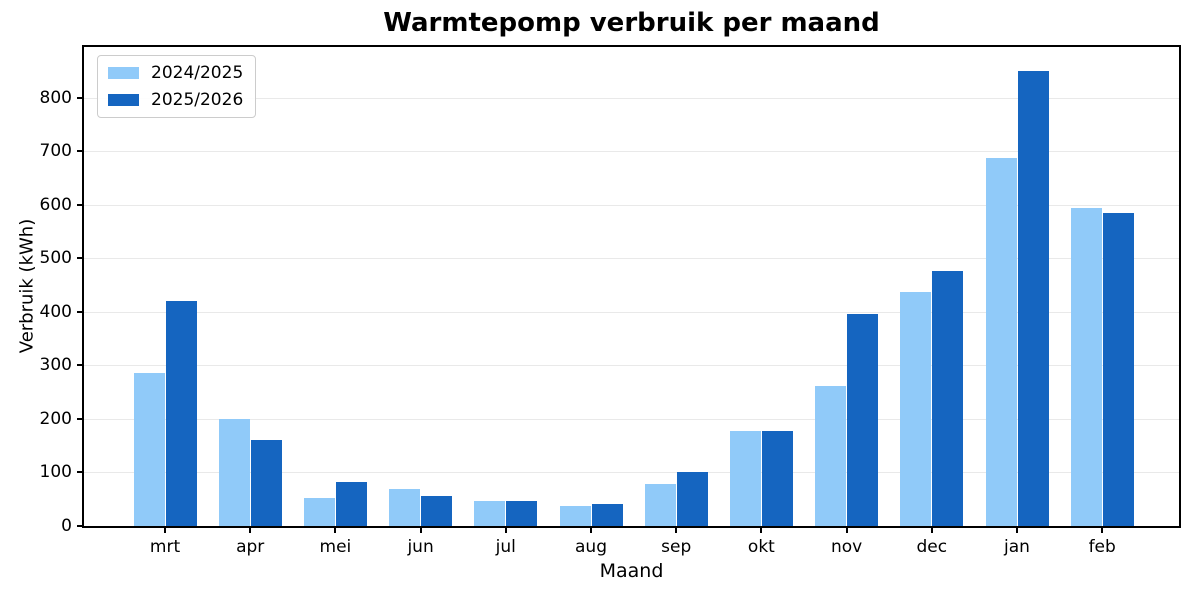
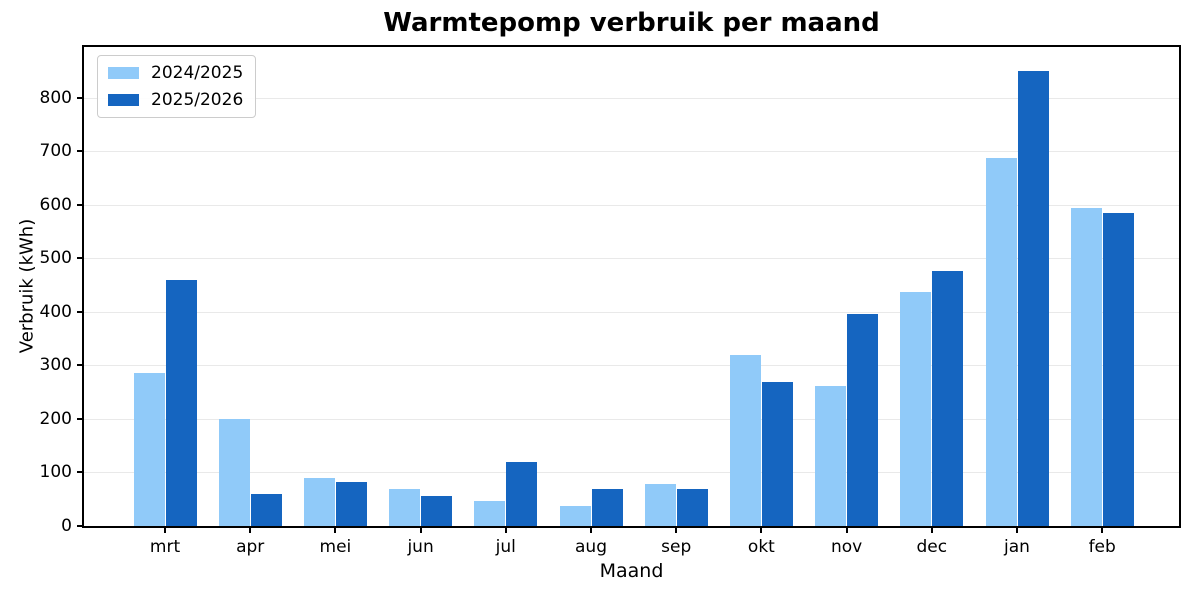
2025/2026/mrt: 420 -> 460
2025/2026/apr: 160 -> 60
2024/2025/mei: 50 -> 90
2025/2026/jul: 50 -> 120
2025/2026/aug: 40 -> 70
2025/2026/sep: 100 -> 70
2024/2025/okt: 180 -> 320
2025/2026/okt: 180 -> 270
